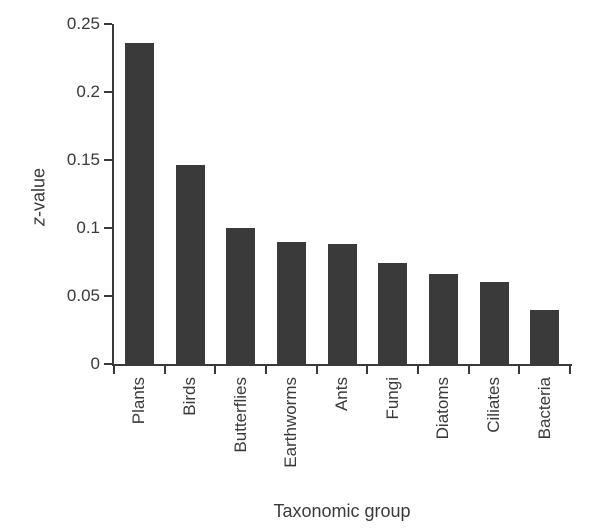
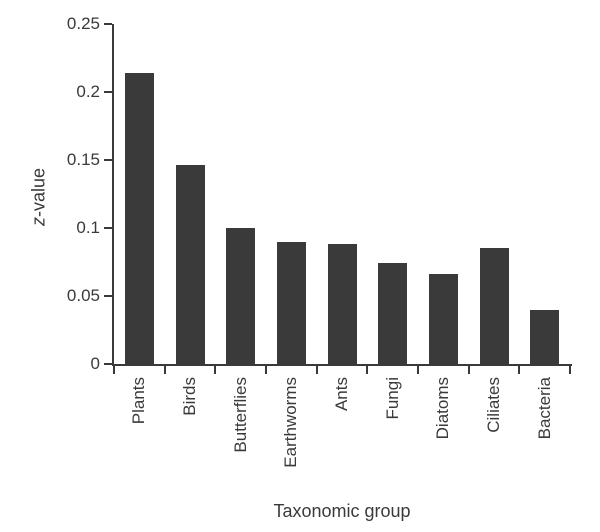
Plants: 0.236 -> 0.214
Ciliates: 0.060 -> 0.085
